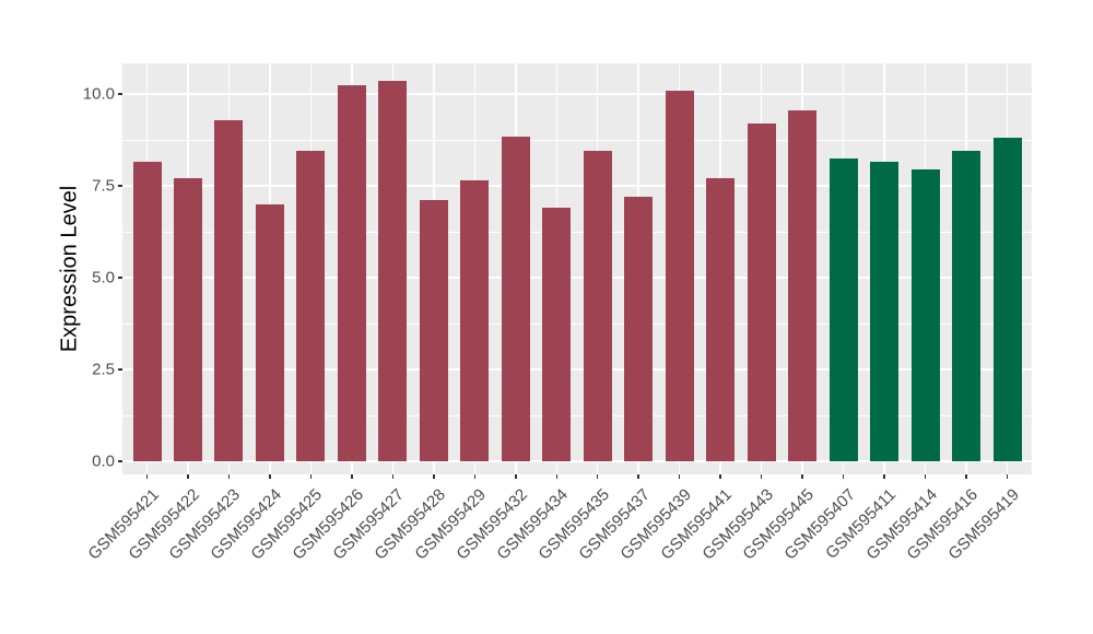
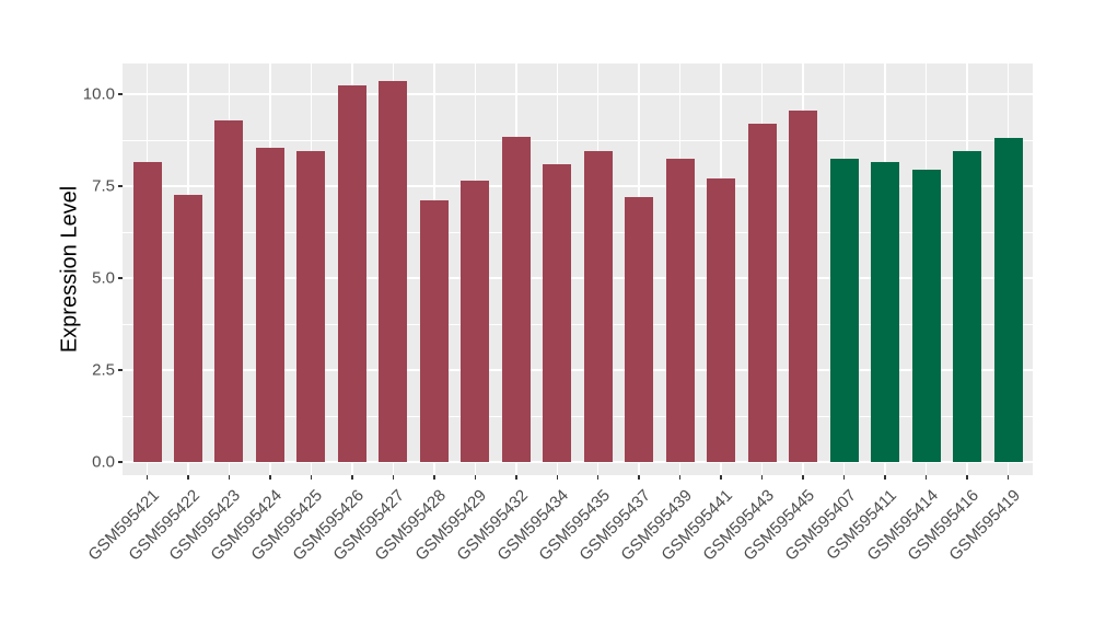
GSM595422: 7.7 -> 7.2
GSM595424: 7.0 -> 8.6
GSM595434: 6.9 -> 8.1
GSM595439: 10.1 -> 8.2
